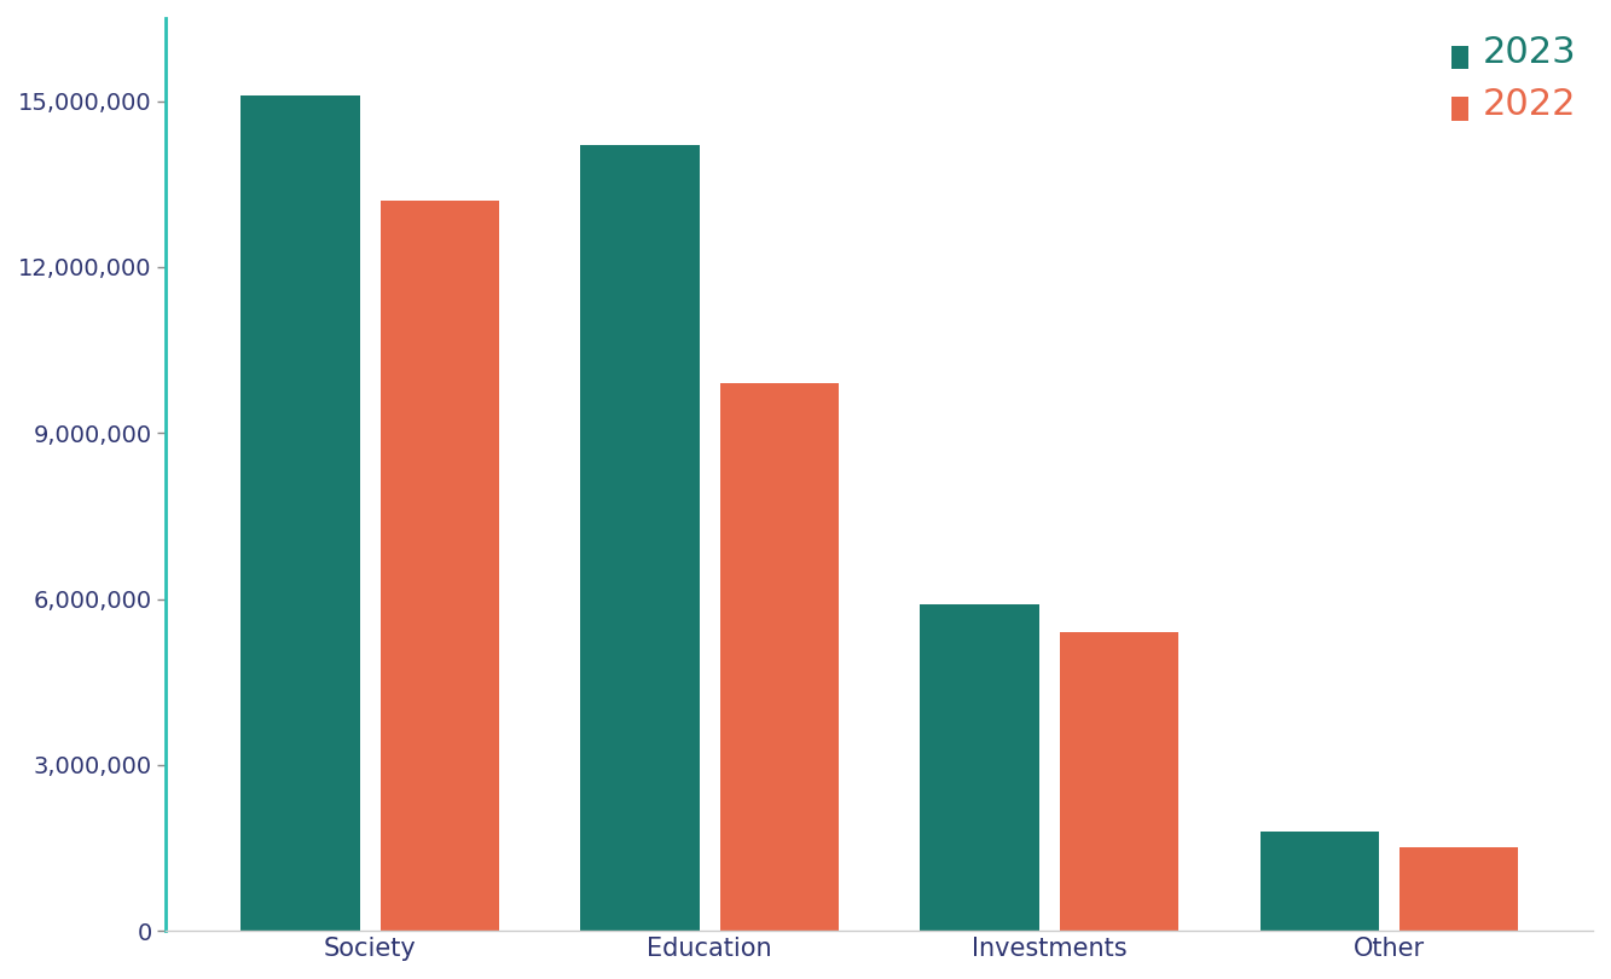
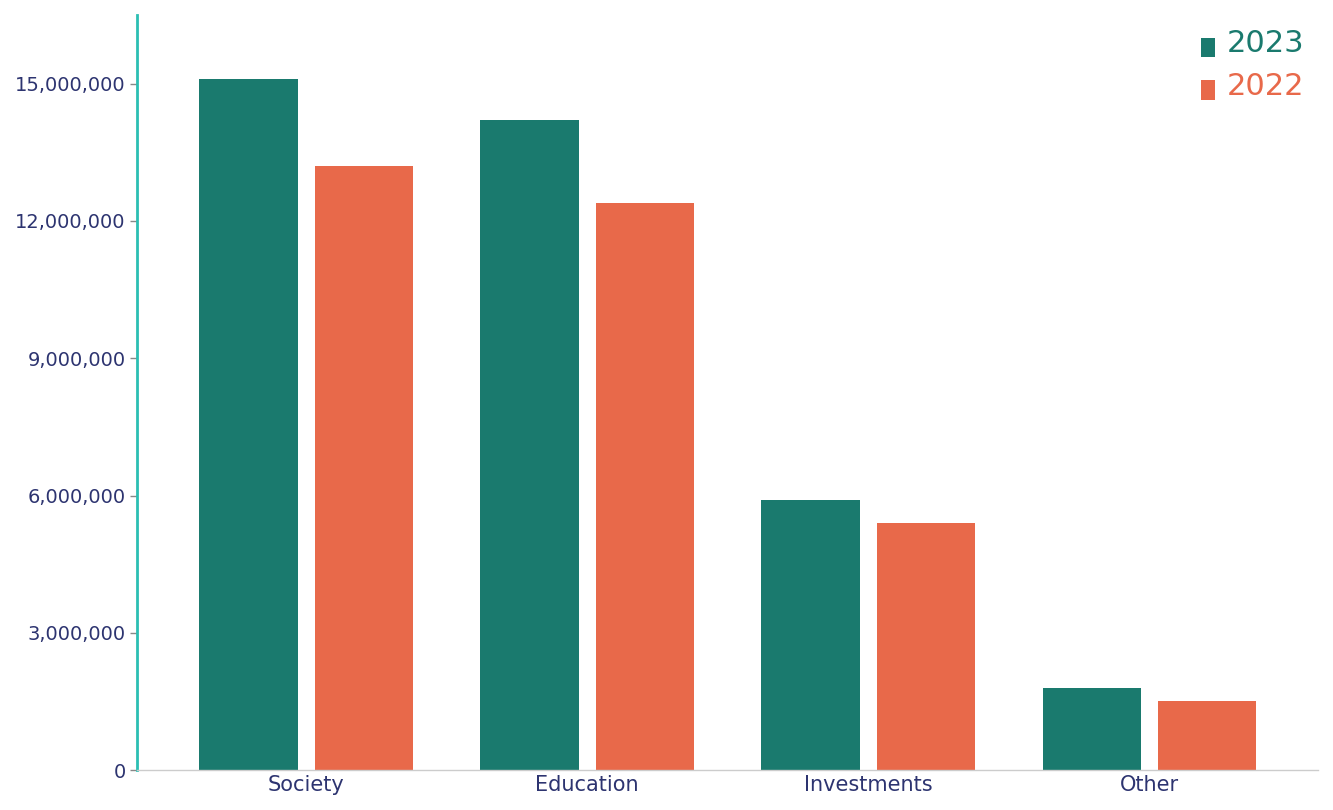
2022/Education: 9,900,000 -> 12,400,000
